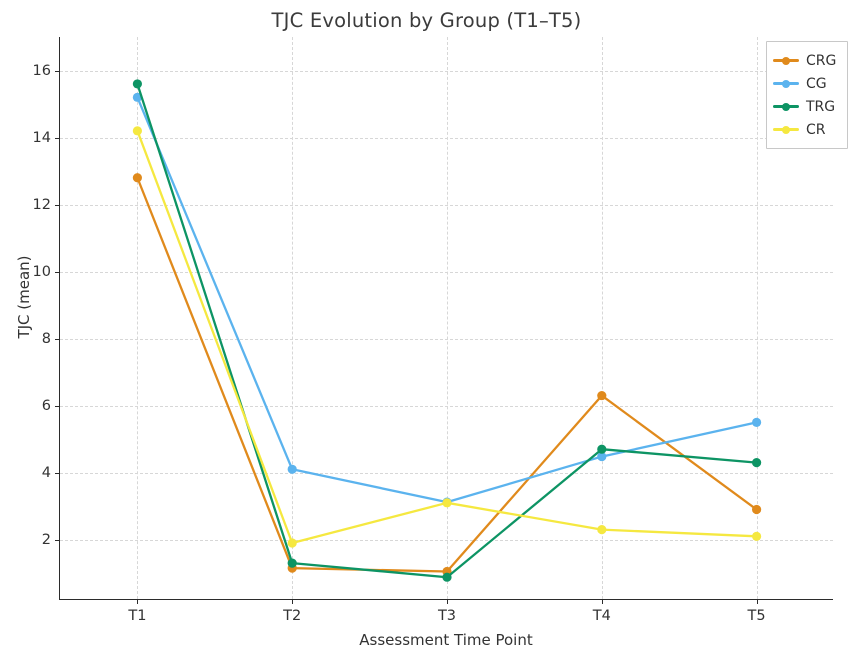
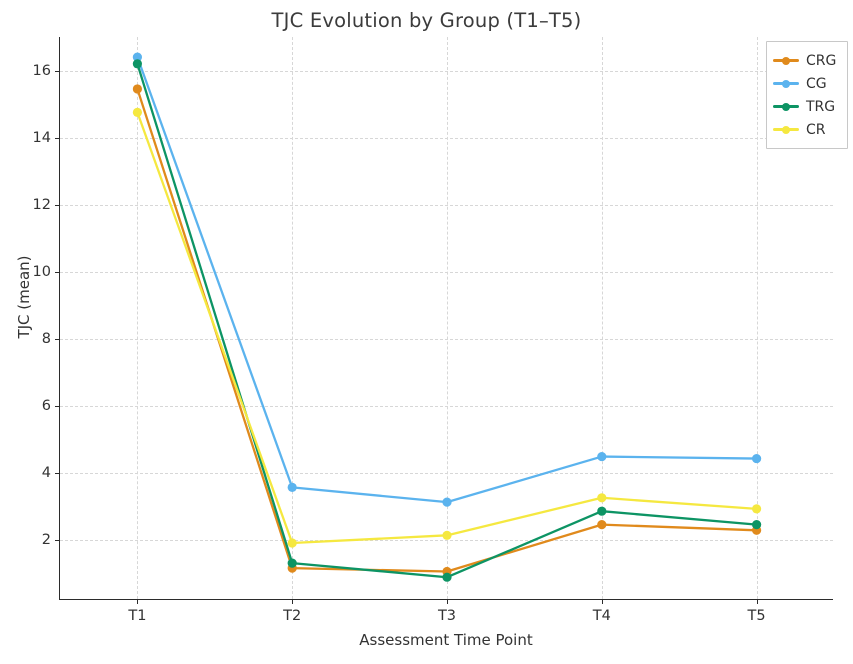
CRG/T1: 12.8 -> 15.4
CG/T1: 15.2 -> 16.4
TRG/T1: 15.6 -> 16.2
CR/T1: 14.2 -> 14.8
CG/T2: 4.1 -> 3.6
CR/T3: 3.1 -> 2.1
CRG/T4: 6.3 -> 2.5
TRG/T4: 4.7 -> 2.9
CR/T4: 2.3 -> 3.2
CRG/T5: 2.9 -> 2.3
CG/T5: 5.5 -> 4.4
TRG/T5: 4.3 -> 2.5
CR/T5: 2.1 -> 2.9
